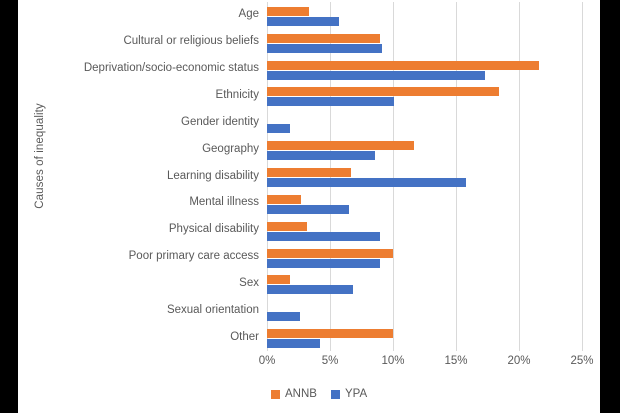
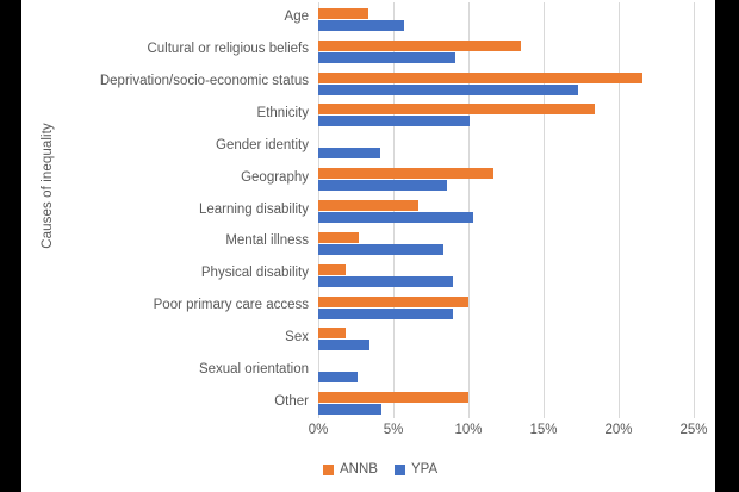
ANNB/Cultural or religious beliefs: 9.0% -> 13.5%
YPA/Gender identity: 1.8% -> 4.1%
YPA/Learning disability: 15.8% -> 10.3%
YPA/Mental illness: 6.5% -> 8.3%
ANNB/Physical disability: 3.2% -> 1.8%
YPA/Sex: 6.8% -> 3.4%
